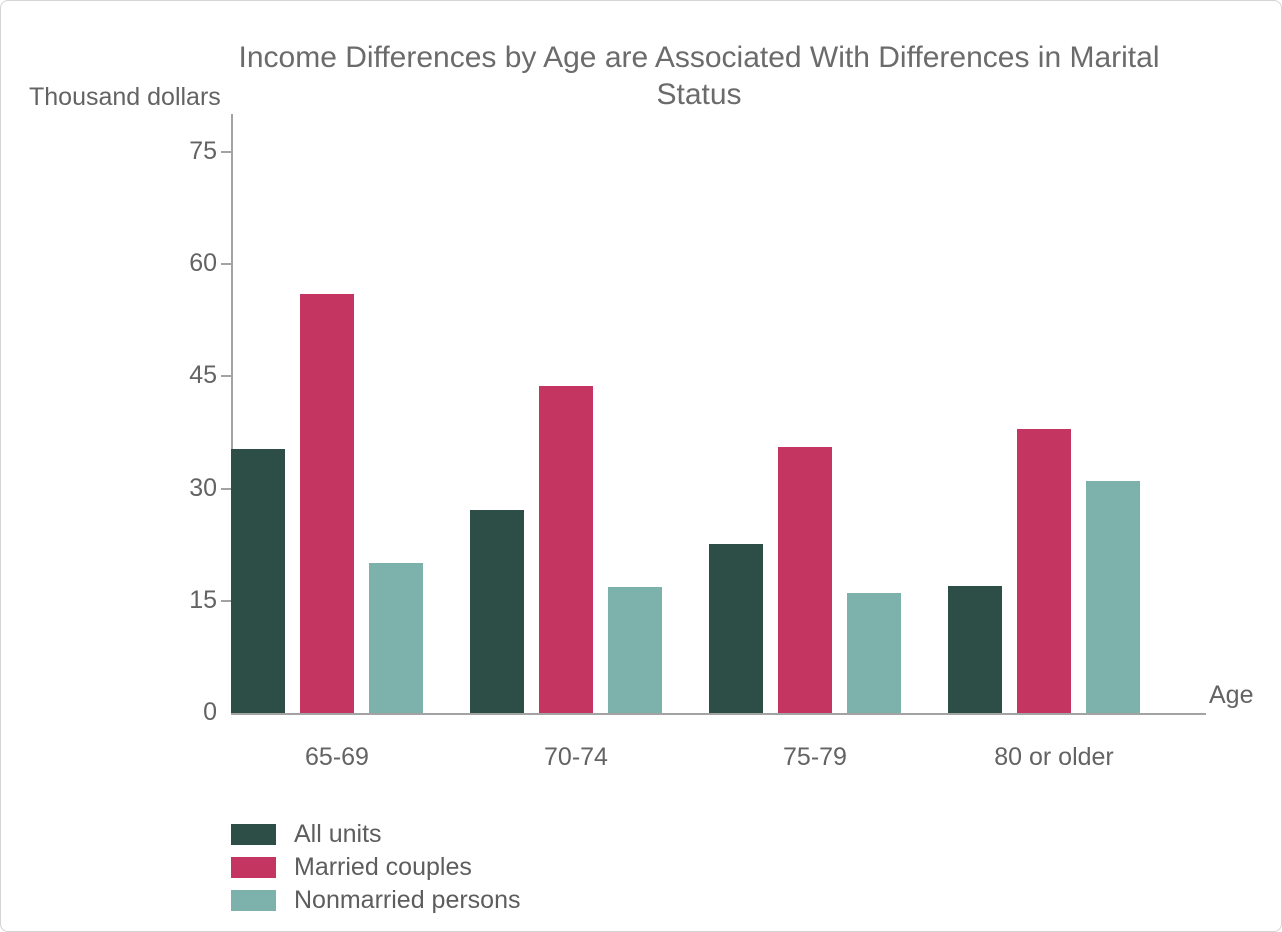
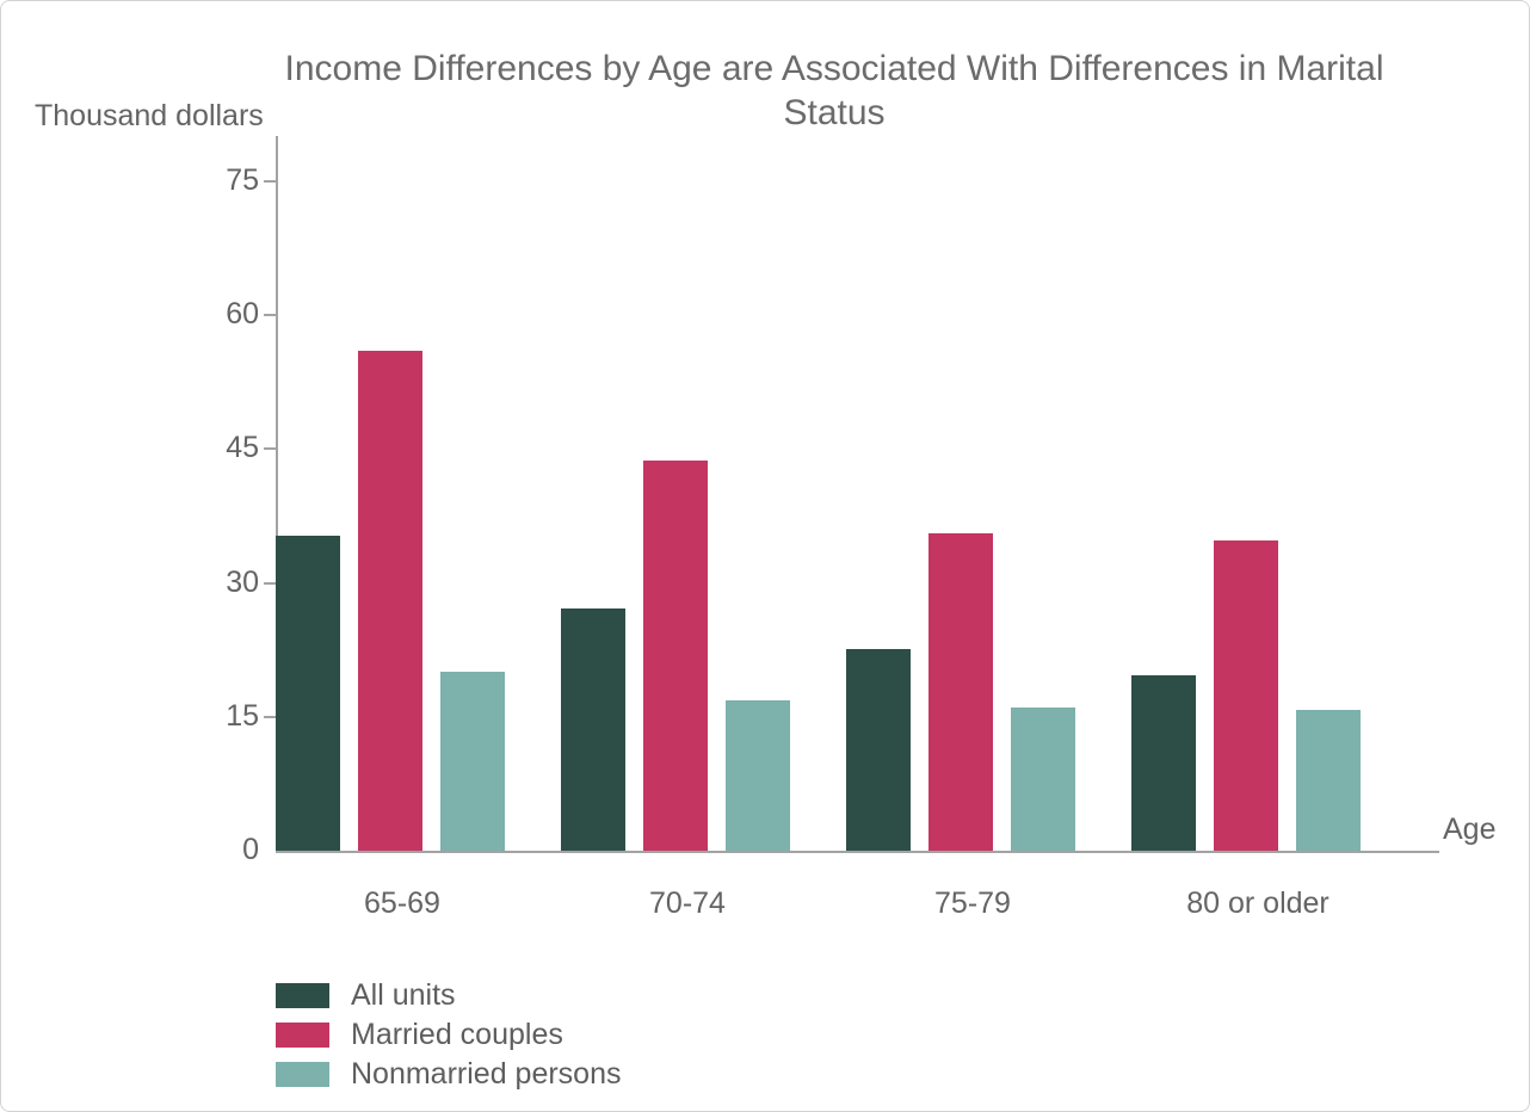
All units/80 or older: 17 -> 20
Married couples/80 or older: 38 -> 35
Nonmarried persons/80 or older: 31 -> 16
